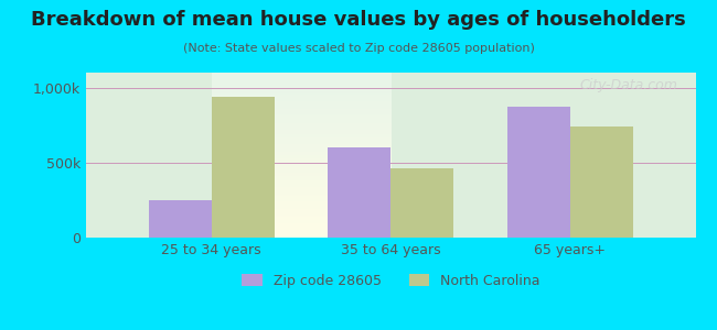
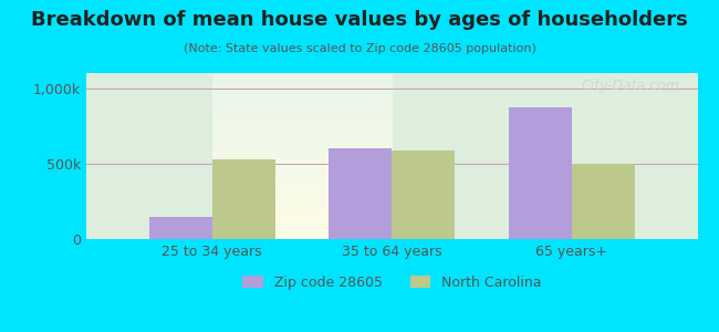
Zip code 28605/25 to 34 years: 250k -> 150k
North Carolina/25 to 34 years: 940k -> 530k
North Carolina/35 to 64 years: 460k -> 590k
North Carolina/65 years+: 740k -> 500k
